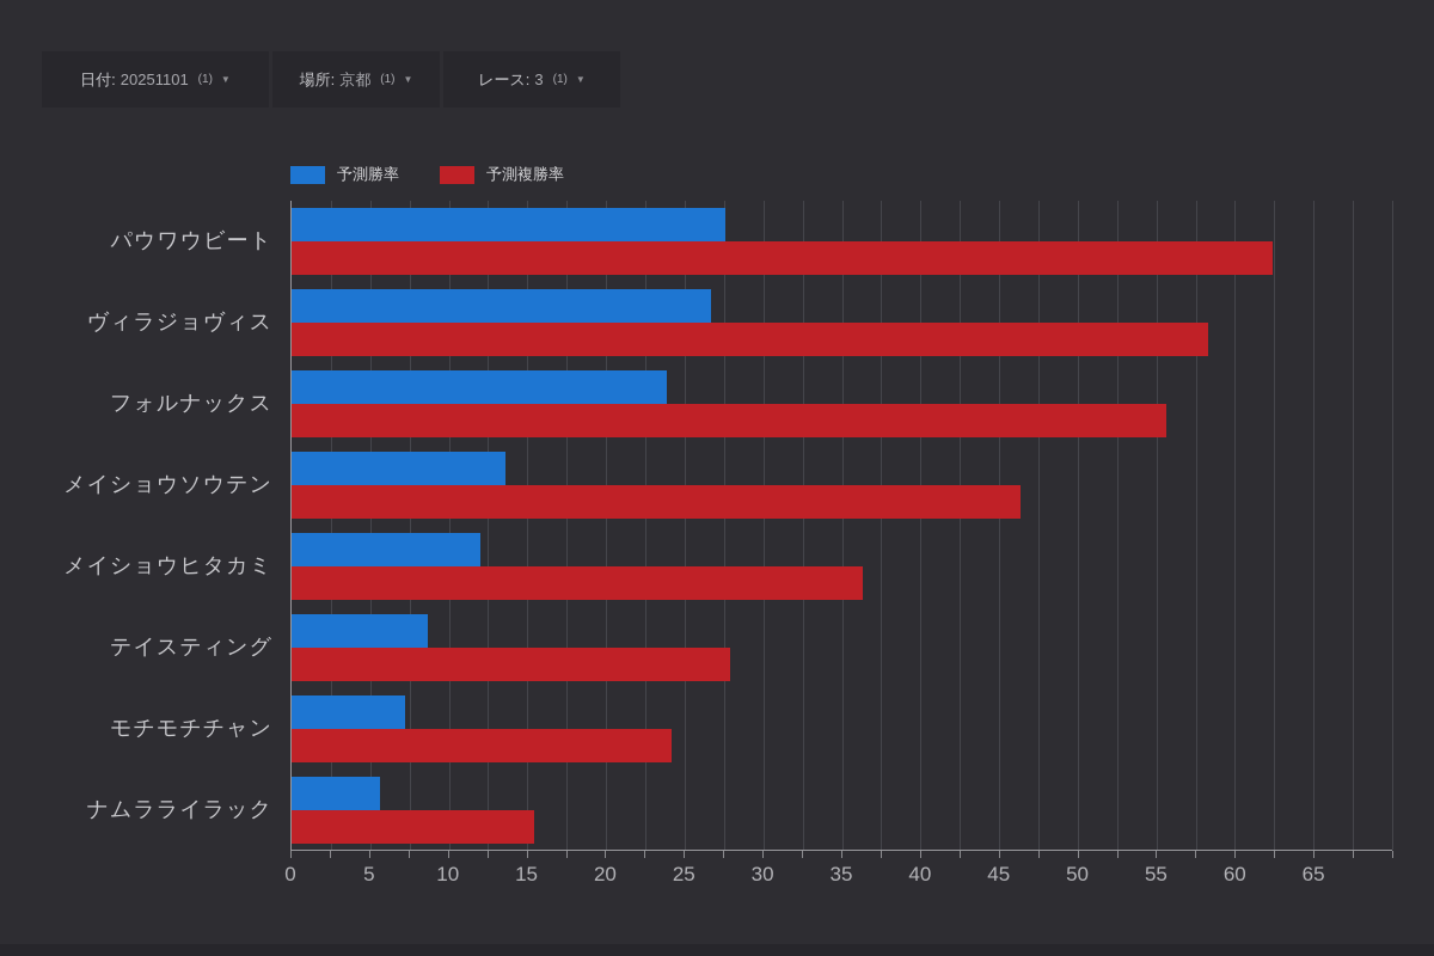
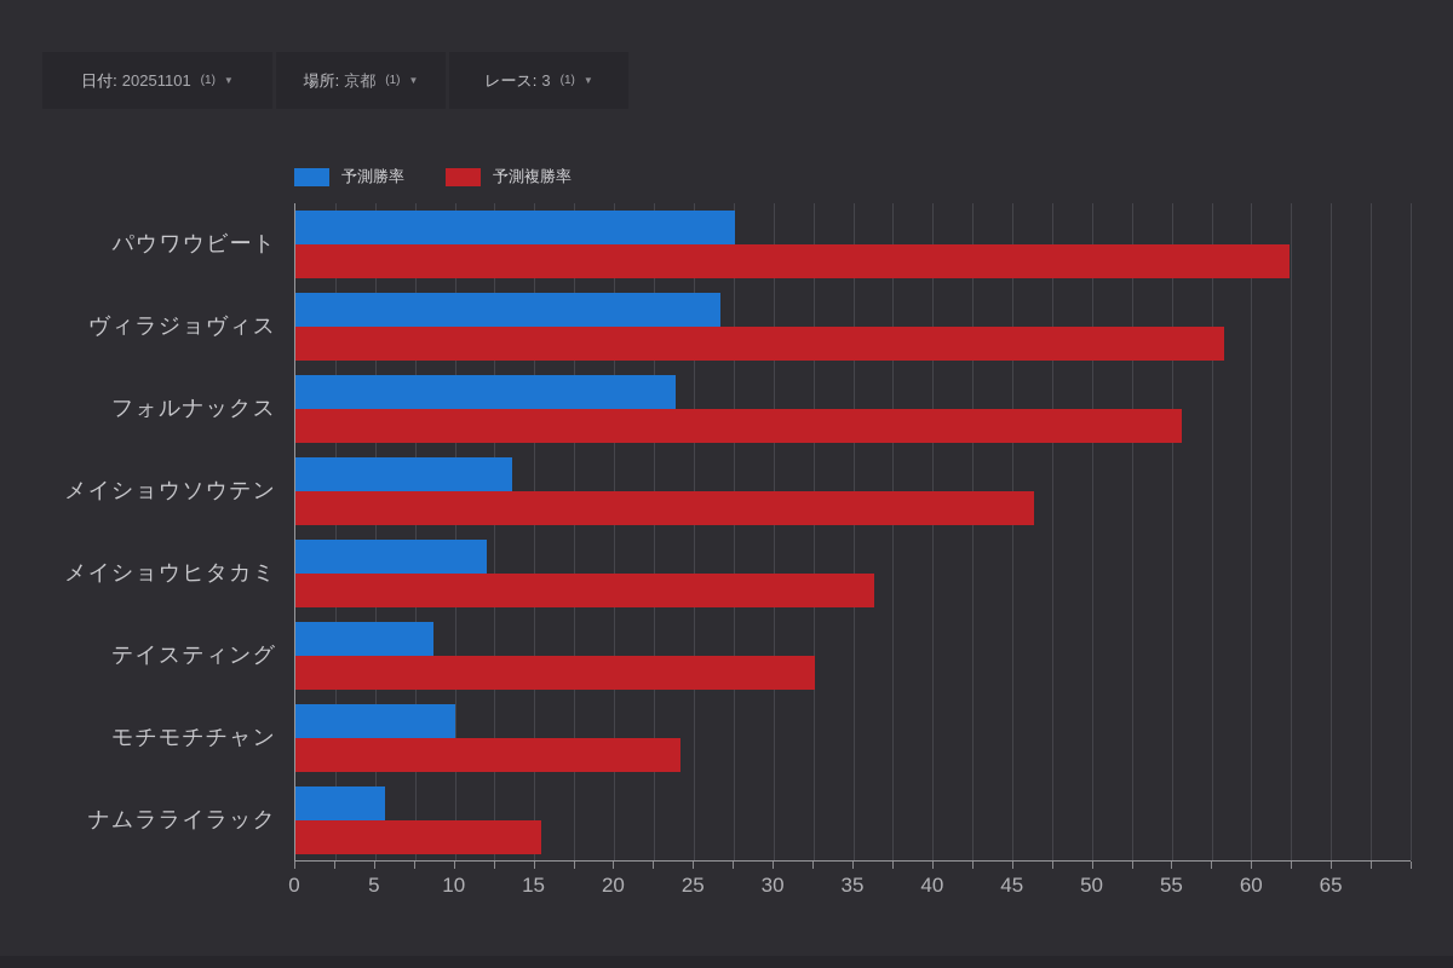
予測複勝率/テイスティング: 27.9 -> 32.6
予測勝率/モチモチチャン: 7.2 -> 10.0
